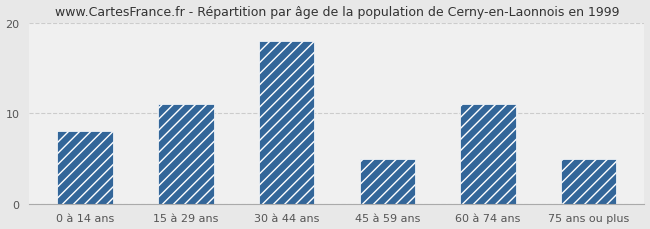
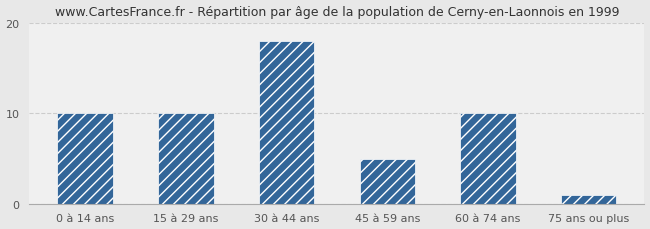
0 à 14 ans: 8 -> 10
15 à 29 ans: 11 -> 10
60 à 74 ans: 11 -> 10
75 ans ou plus: 5 -> 1
